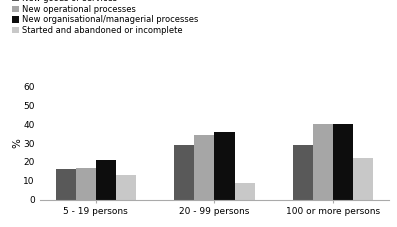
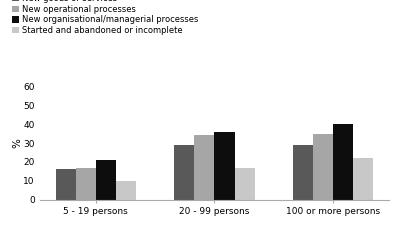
Started and abandoned or incomplete/5 - 19 persons: 13 -> 10
Started and abandoned or incomplete/20 - 99 persons: 9 -> 17
New operational processes/100 or more persons: 40 -> 35
